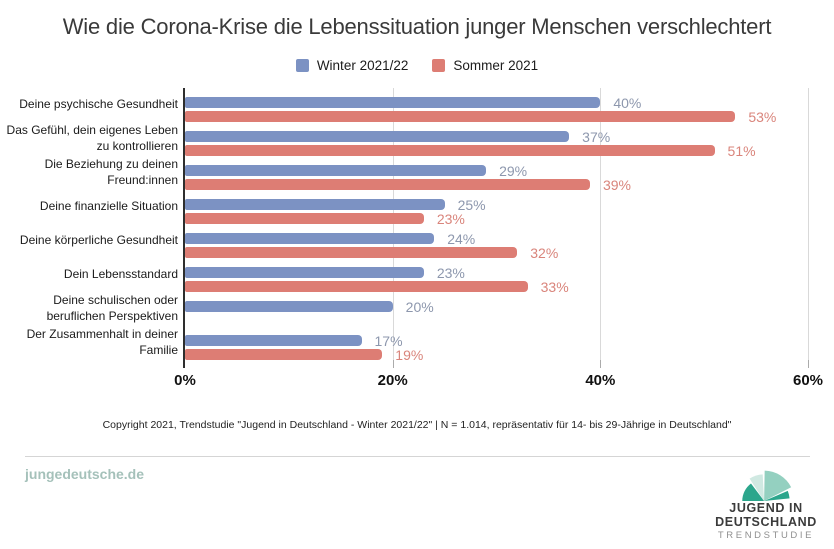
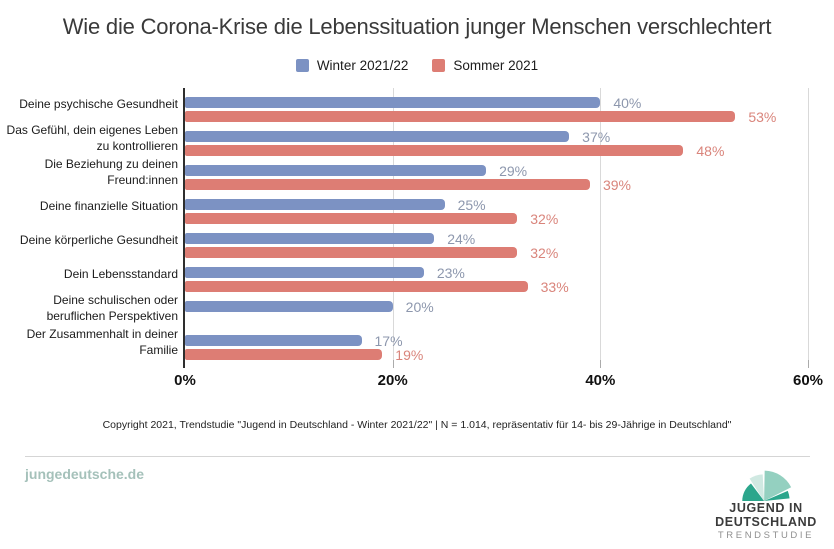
Sommer 2021/Das Gefühl, dein eigenes Leben zu kontrollieren: 51% -> 48%
Sommer 2021/Deine finanzielle Situation: 23% -> 32%
